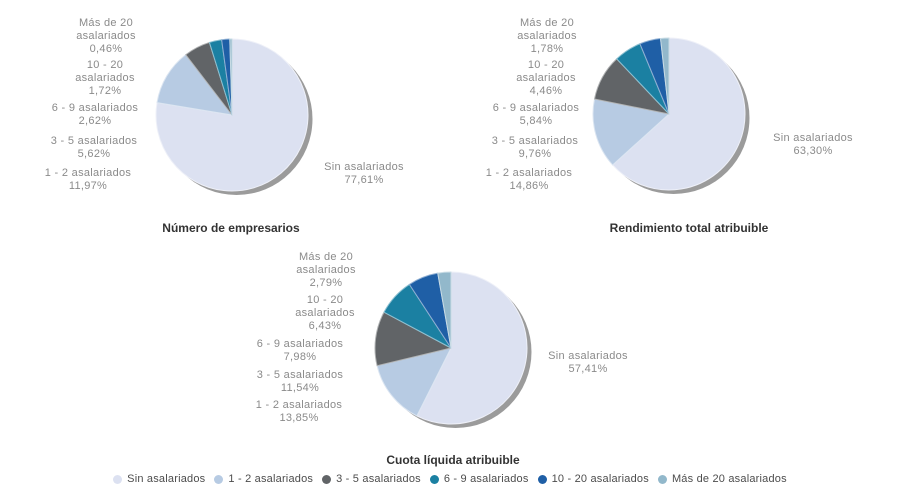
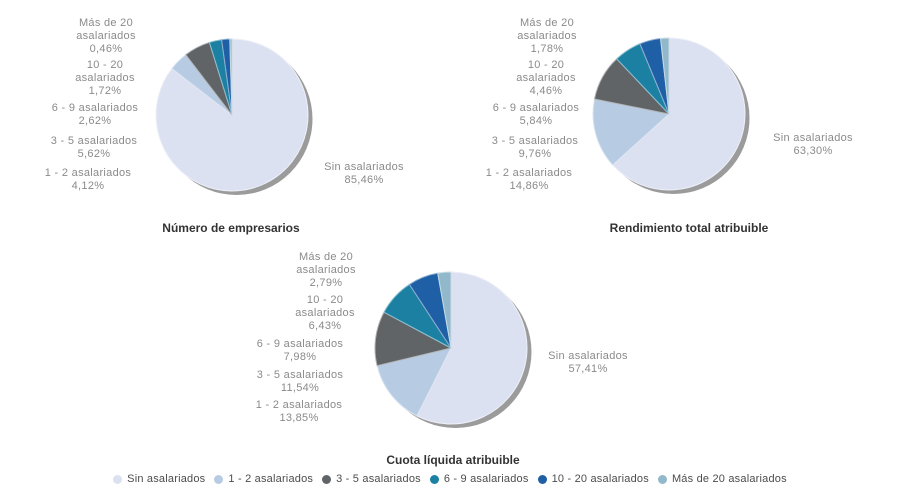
Número de empresarios/Sin asalariados: 77,61% -> 85,46%
Número de empresarios/1 - 2 asalariados: 11,97% -> 4,12%
